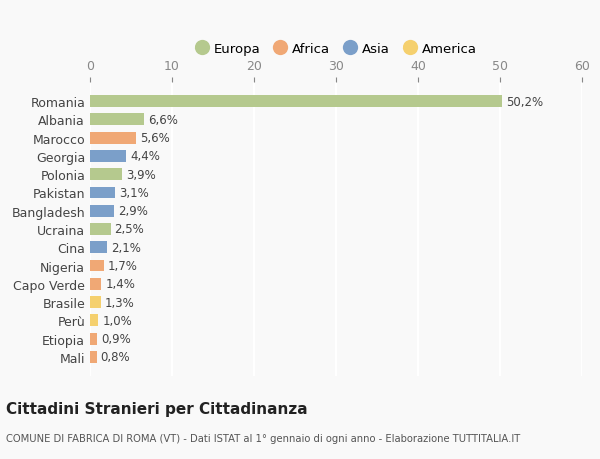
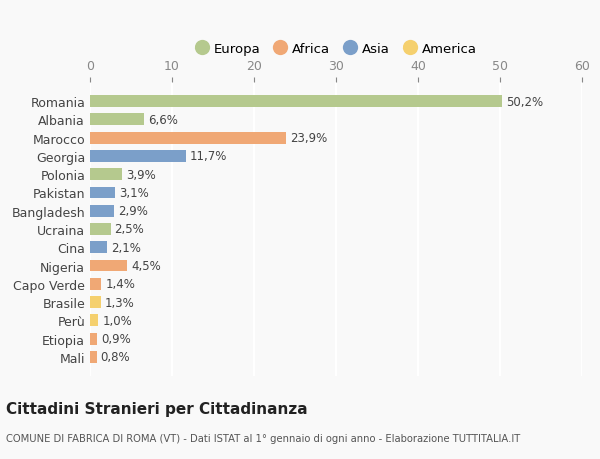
Marocco: 5,6% -> 23,9%
Georgia: 4,4% -> 11,7%
Nigeria: 1,7% -> 4,5%
